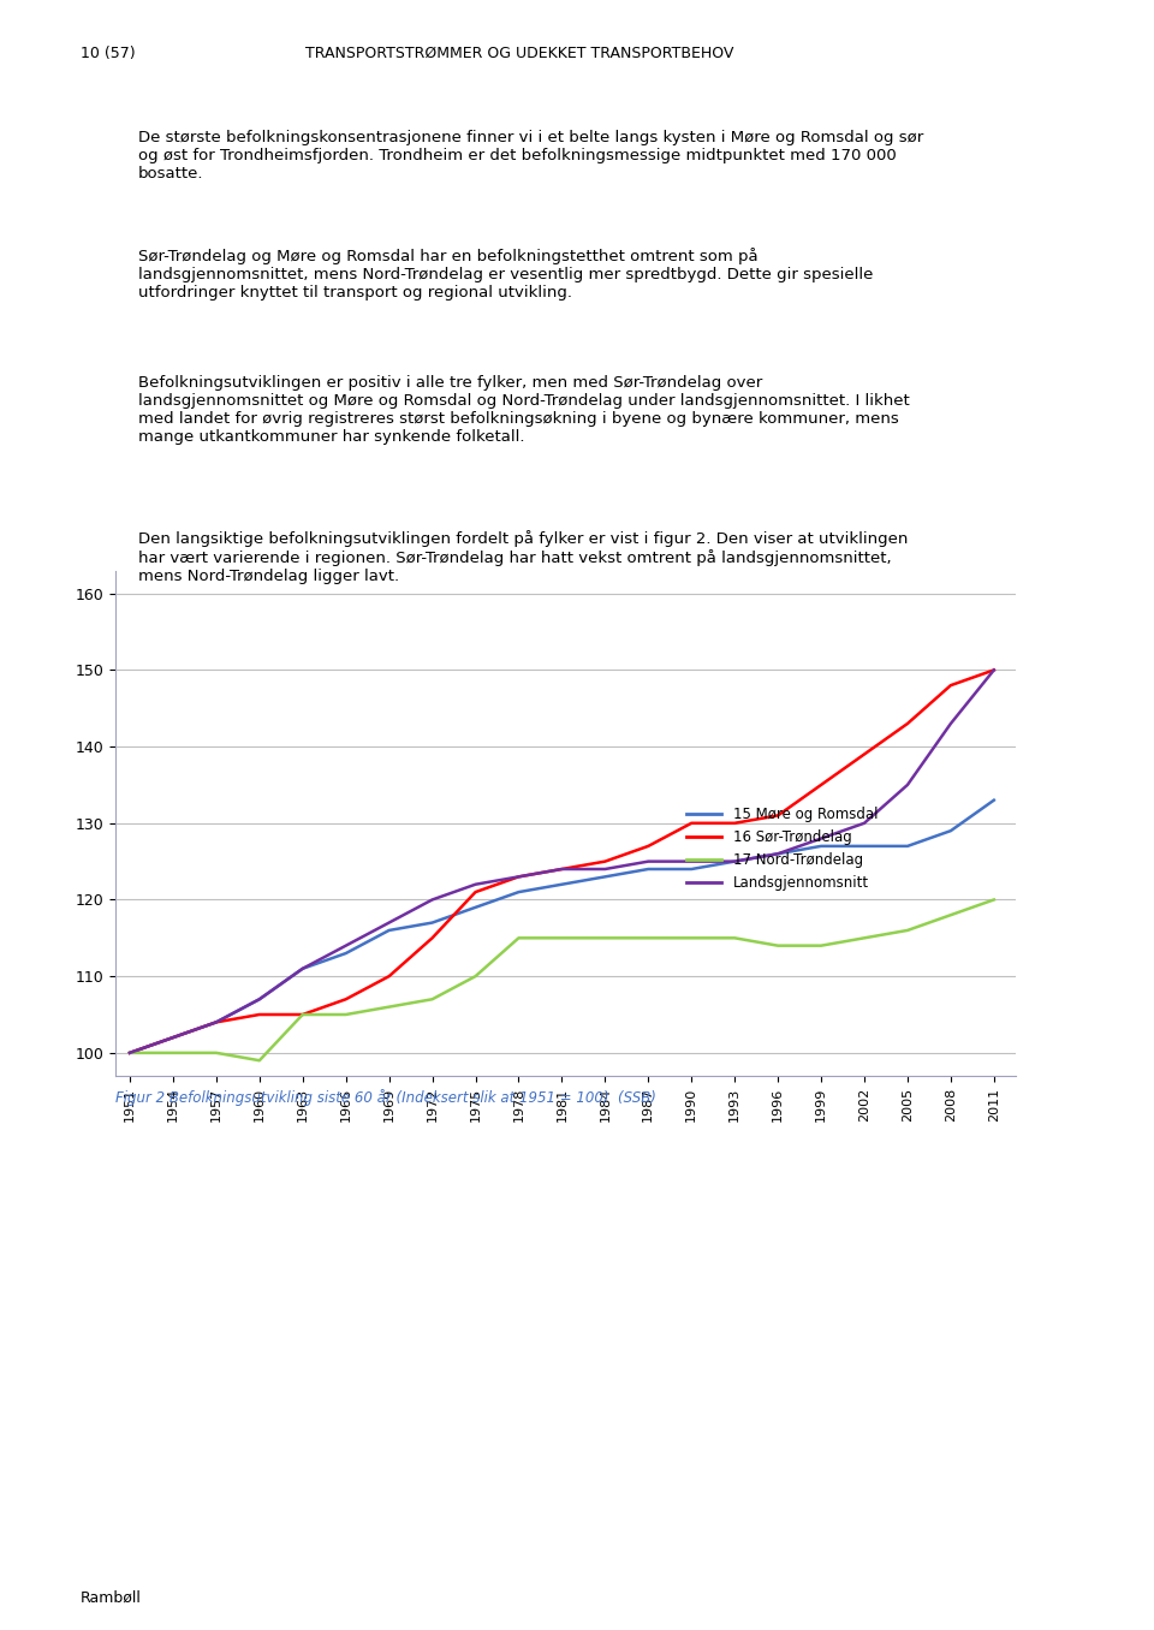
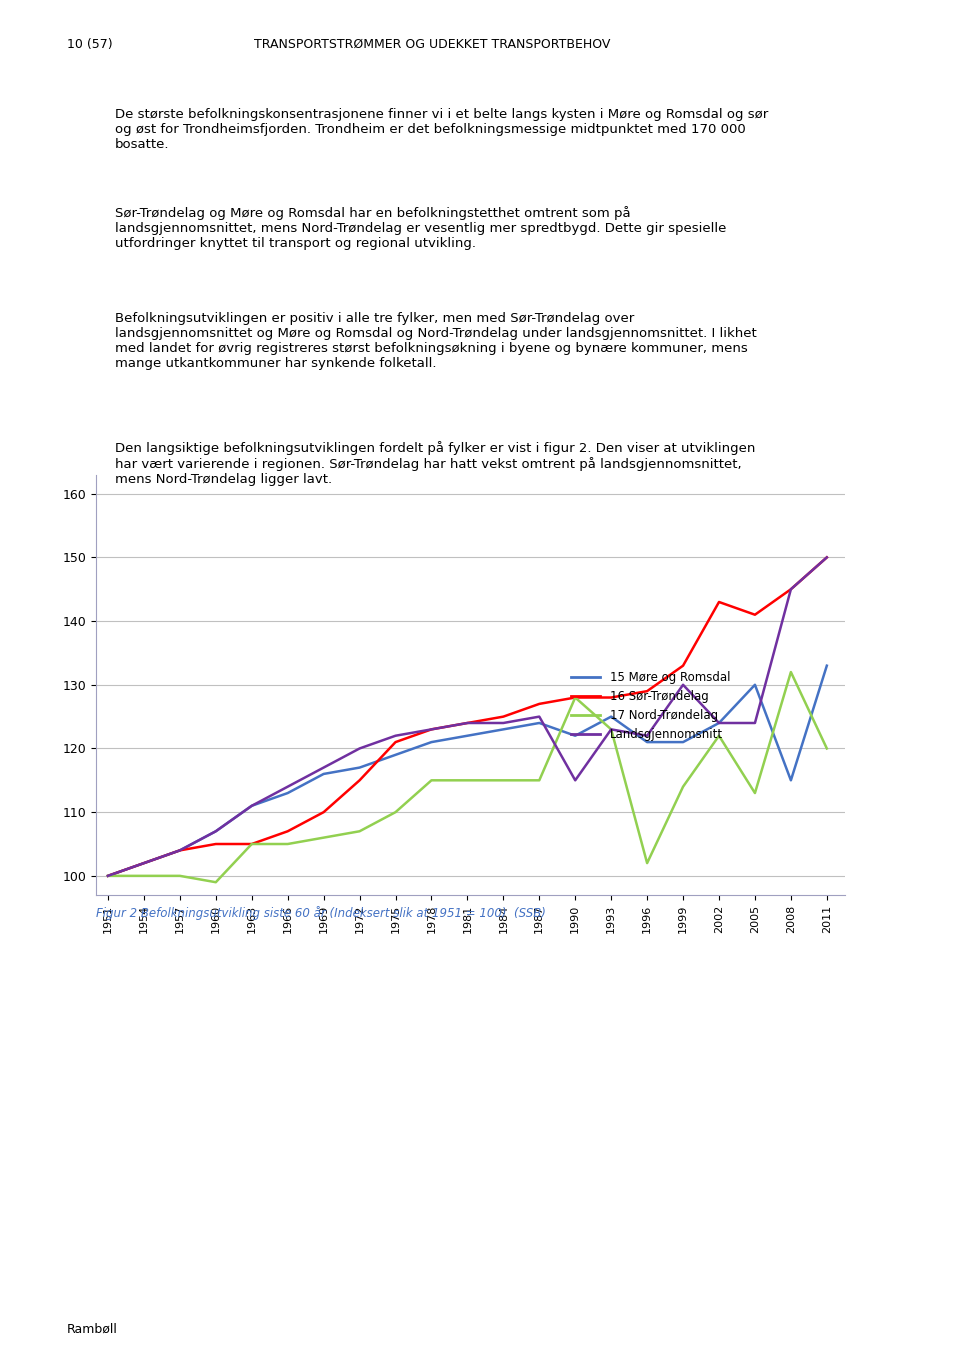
15 Møre og Romsdal/1990: 124 -> 122
16 Sør-Trøndelag/1990: 130 -> 128
17 Nord-Trøndelag/1990: 115 -> 128
Landsgjennomsnitt/1990: 125 -> 115
16 Sør-Trøndelag/1993: 130 -> 128
17 Nord-Trøndelag/1993: 115 -> 123
Landsgjennomsnitt/1993: 125 -> 123
15 Møre og Romsdal/1996: 126 -> 121
16 Sør-Trøndelag/1996: 131 -> 129
17 Nord-Trøndelag/1996: 114 -> 102
Landsgjennomsnitt/1996: 126 -> 122
15 Møre og Romsdal/1999: 127 -> 121
16 Sør-Trøndelag/1999: 135 -> 133
Landsgjennomsnitt/1999: 128 -> 130
15 Møre og Romsdal/2002: 127 -> 124
16 Sør-Trøndelag/2002: 139 -> 143
17 Nord-Trøndelag/2002: 115 -> 122
Landsgjennomsnitt/2002: 130 -> 124
15 Møre og Romsdal/2005: 127 -> 130
16 Sør-Trøndelag/2005: 143 -> 141
17 Nord-Trøndelag/2005: 116 -> 113
Landsgjennomsnitt/2005: 135 -> 124
15 Møre og Romsdal/2008: 129 -> 115
16 Sør-Trøndelag/2008: 148 -> 145
17 Nord-Trøndelag/2008: 118 -> 132
Landsgjennomsnitt/2008: 143 -> 145
